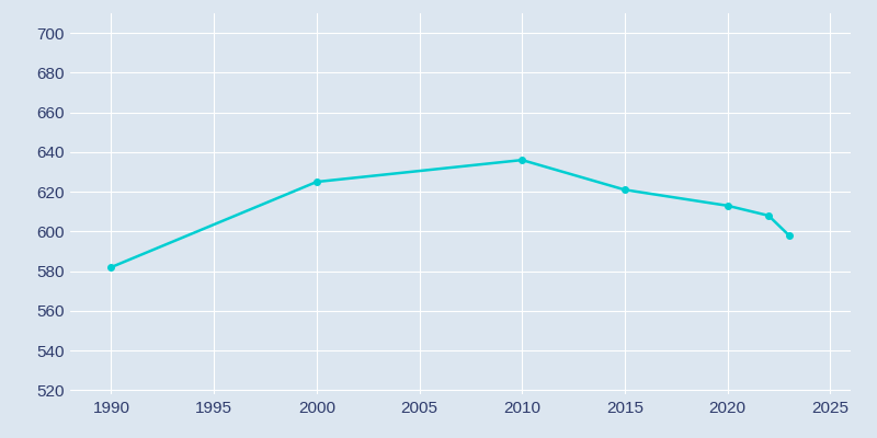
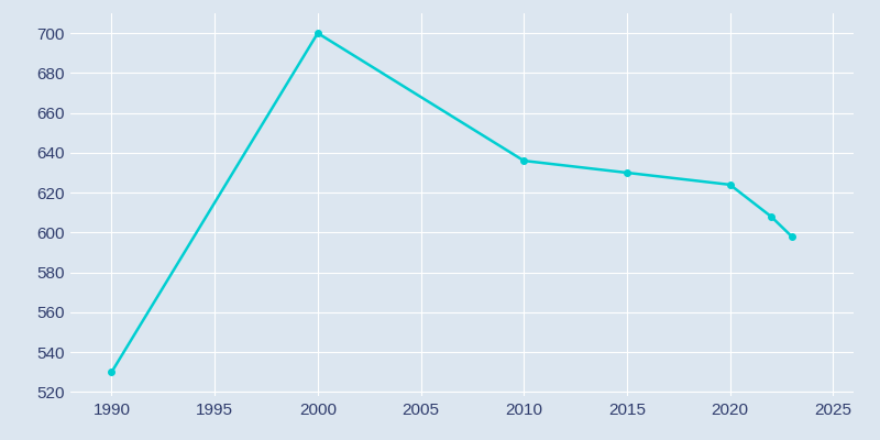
1990: 582 -> 530
2000: 625 -> 700
2015: 621 -> 630
2020: 613 -> 624
